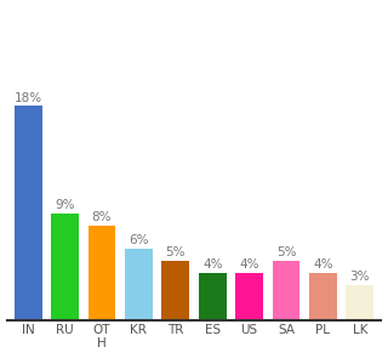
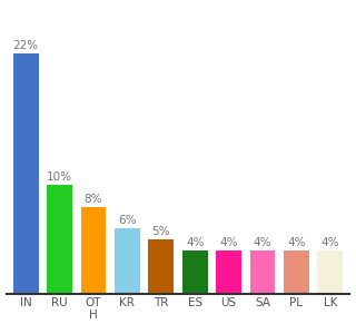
IN: 18% -> 22%
RU: 9% -> 10%
SA: 5% -> 4%
LK: 3% -> 4%
